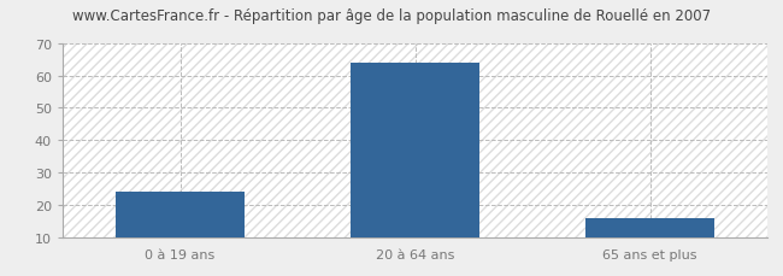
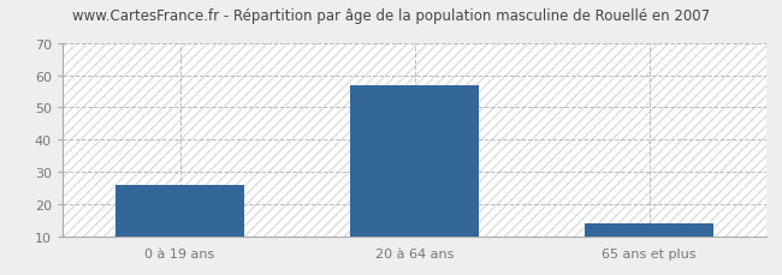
0 à 19 ans: 24 -> 26
20 à 64 ans: 64 -> 57
65 ans et plus: 16 -> 14
